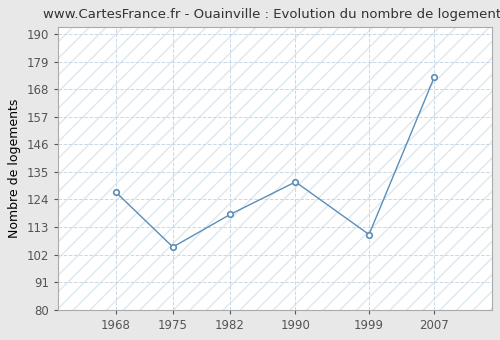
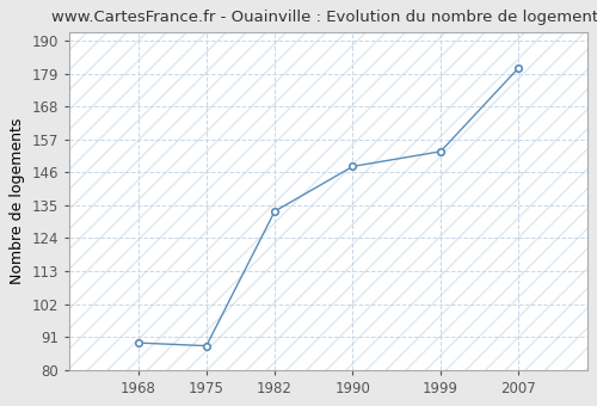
1968: 127 -> 89
1975: 105 -> 88
1982: 118 -> 133
1990: 131 -> 148
1999: 110 -> 153
2007: 173 -> 181
